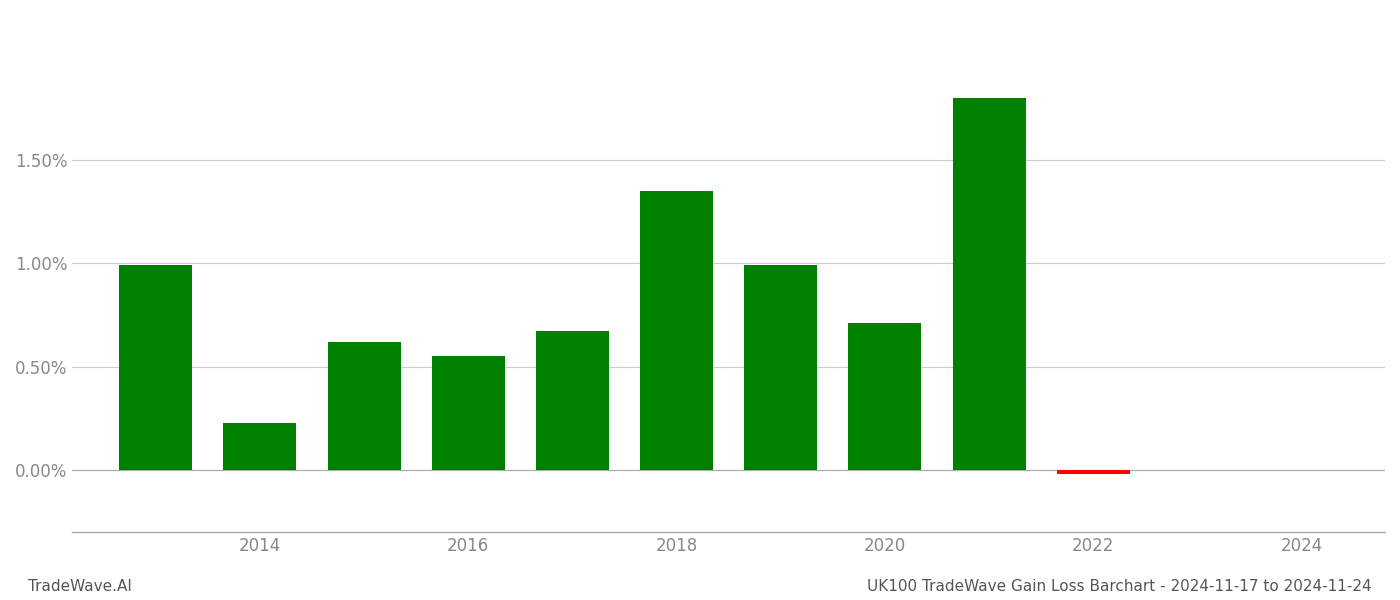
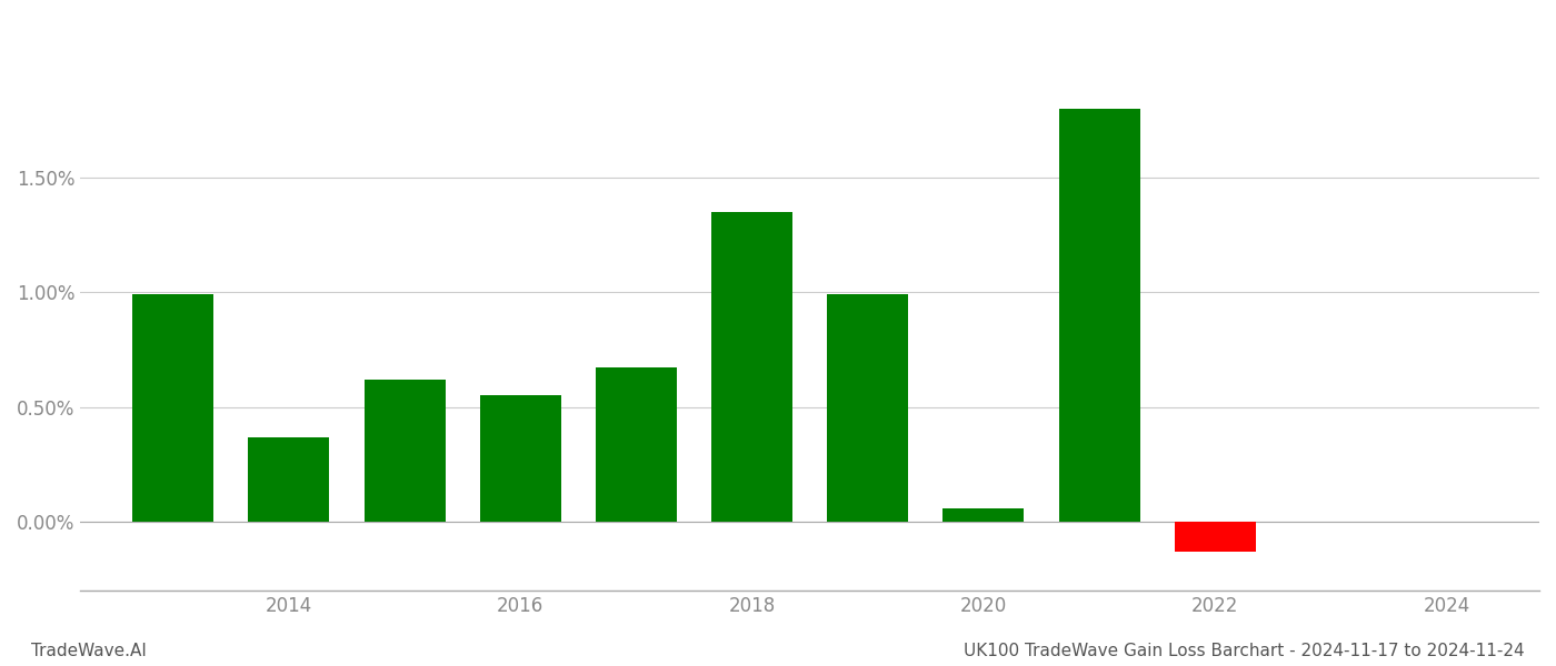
2014: 0.23% -> 0.37%
2020: 0.71% -> 0.06%
2022: -0.02% -> -0.13%
